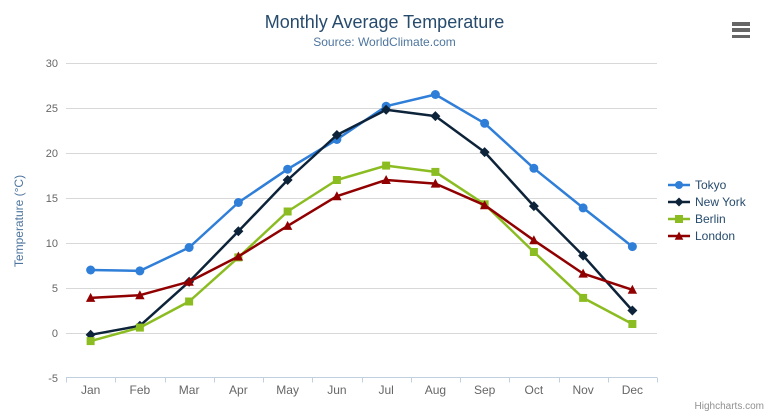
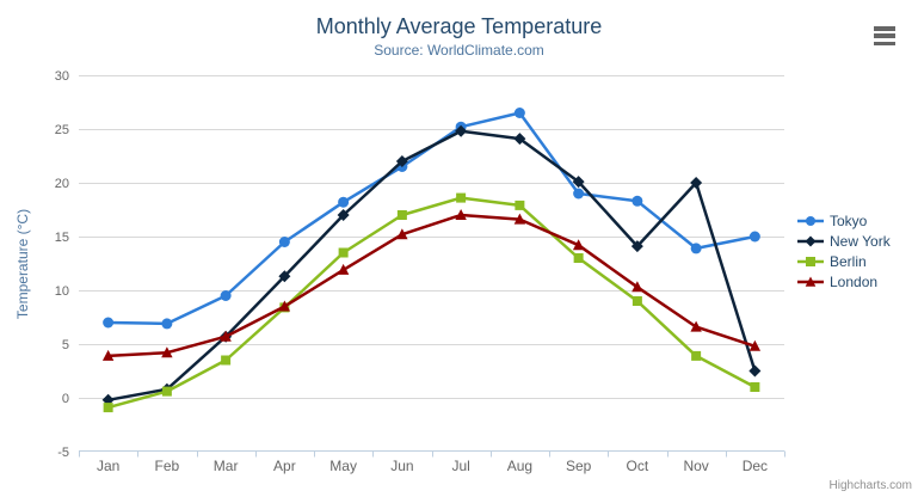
Tokyo/Sep: 23 -> 19
Berlin/Sep: 14 -> 13
New York/Nov: 9 -> 20
Tokyo/Dec: 10 -> 15
